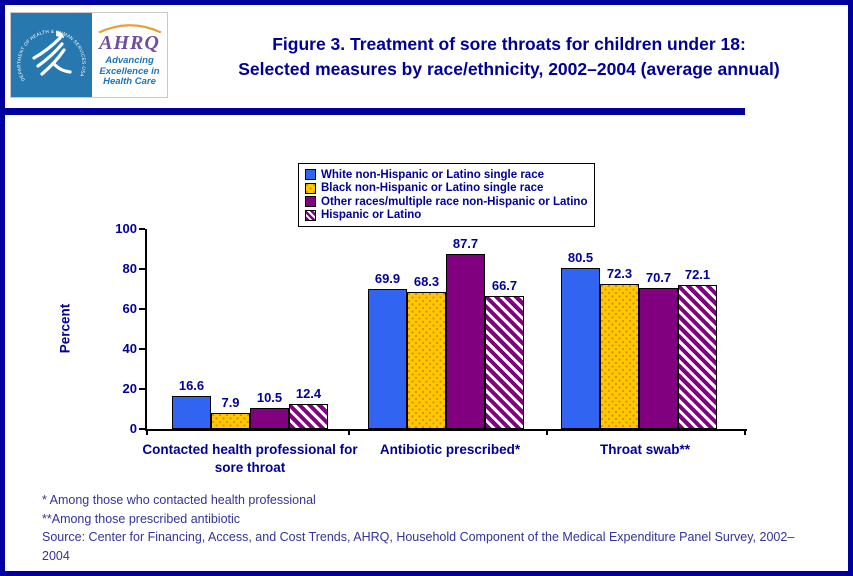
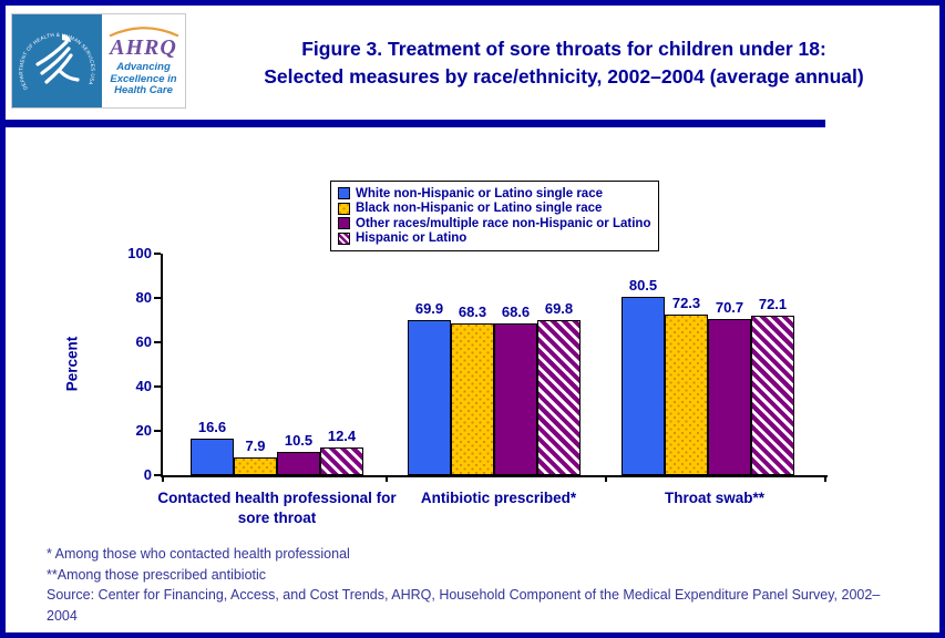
Other races/multiple race non-Hispanic or Latino/Antibiotic prescribed*: 87.7 -> 68.6
Hispanic or Latino/Antibiotic prescribed*: 66.7 -> 69.8
